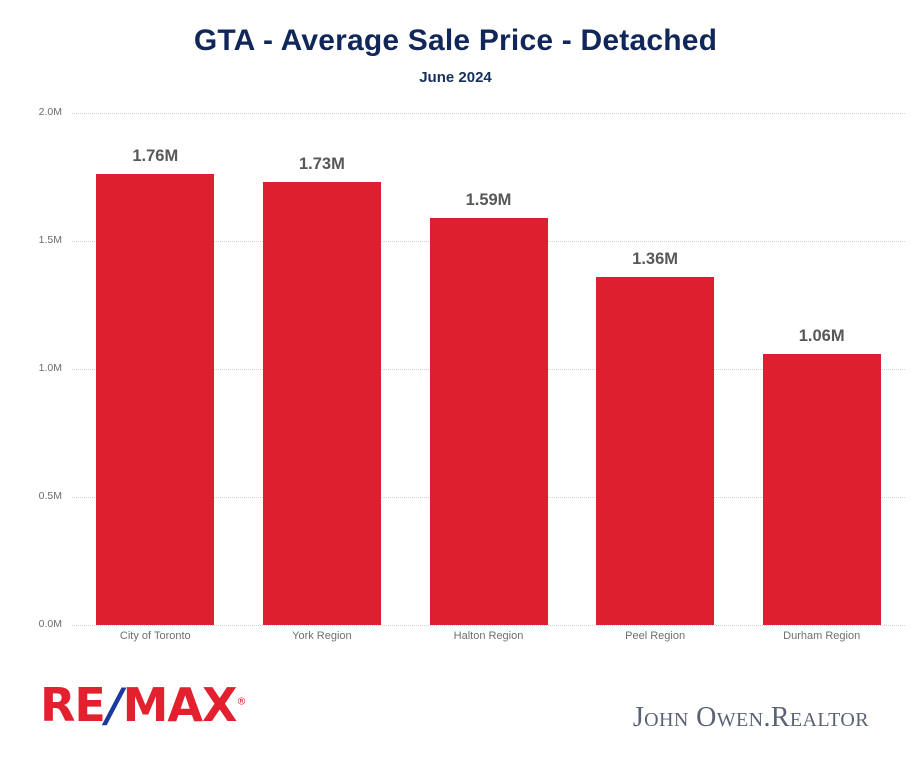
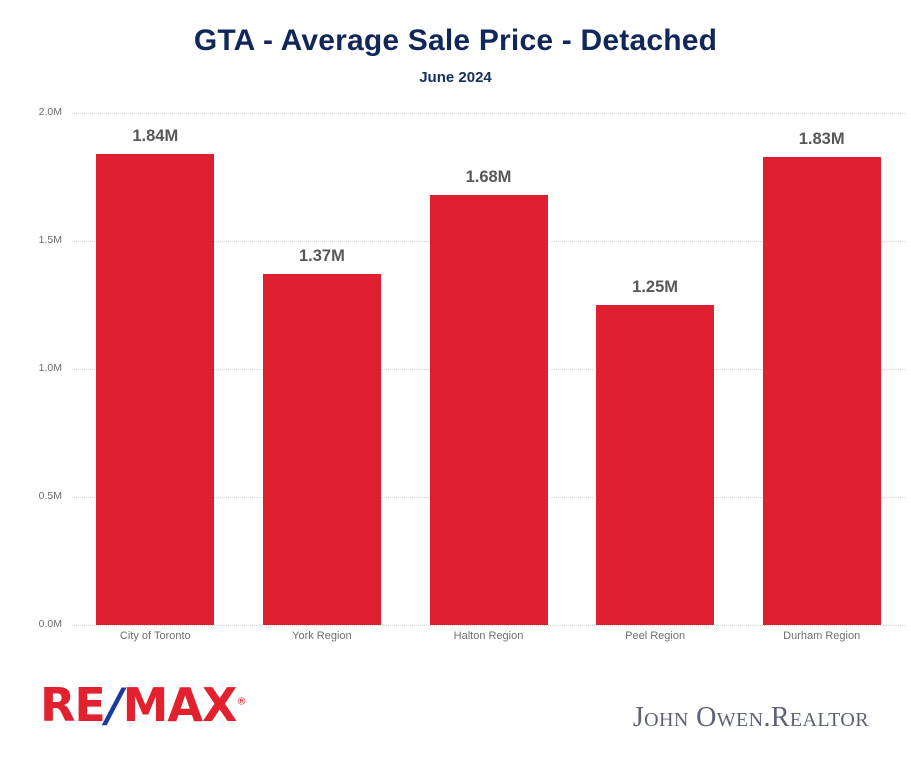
City of Toronto: 1.76M -> 1.84M
York Region: 1.73M -> 1.37M
Halton Region: 1.59M -> 1.68M
Peel Region: 1.36M -> 1.25M
Durham Region: 1.06M -> 1.83M
